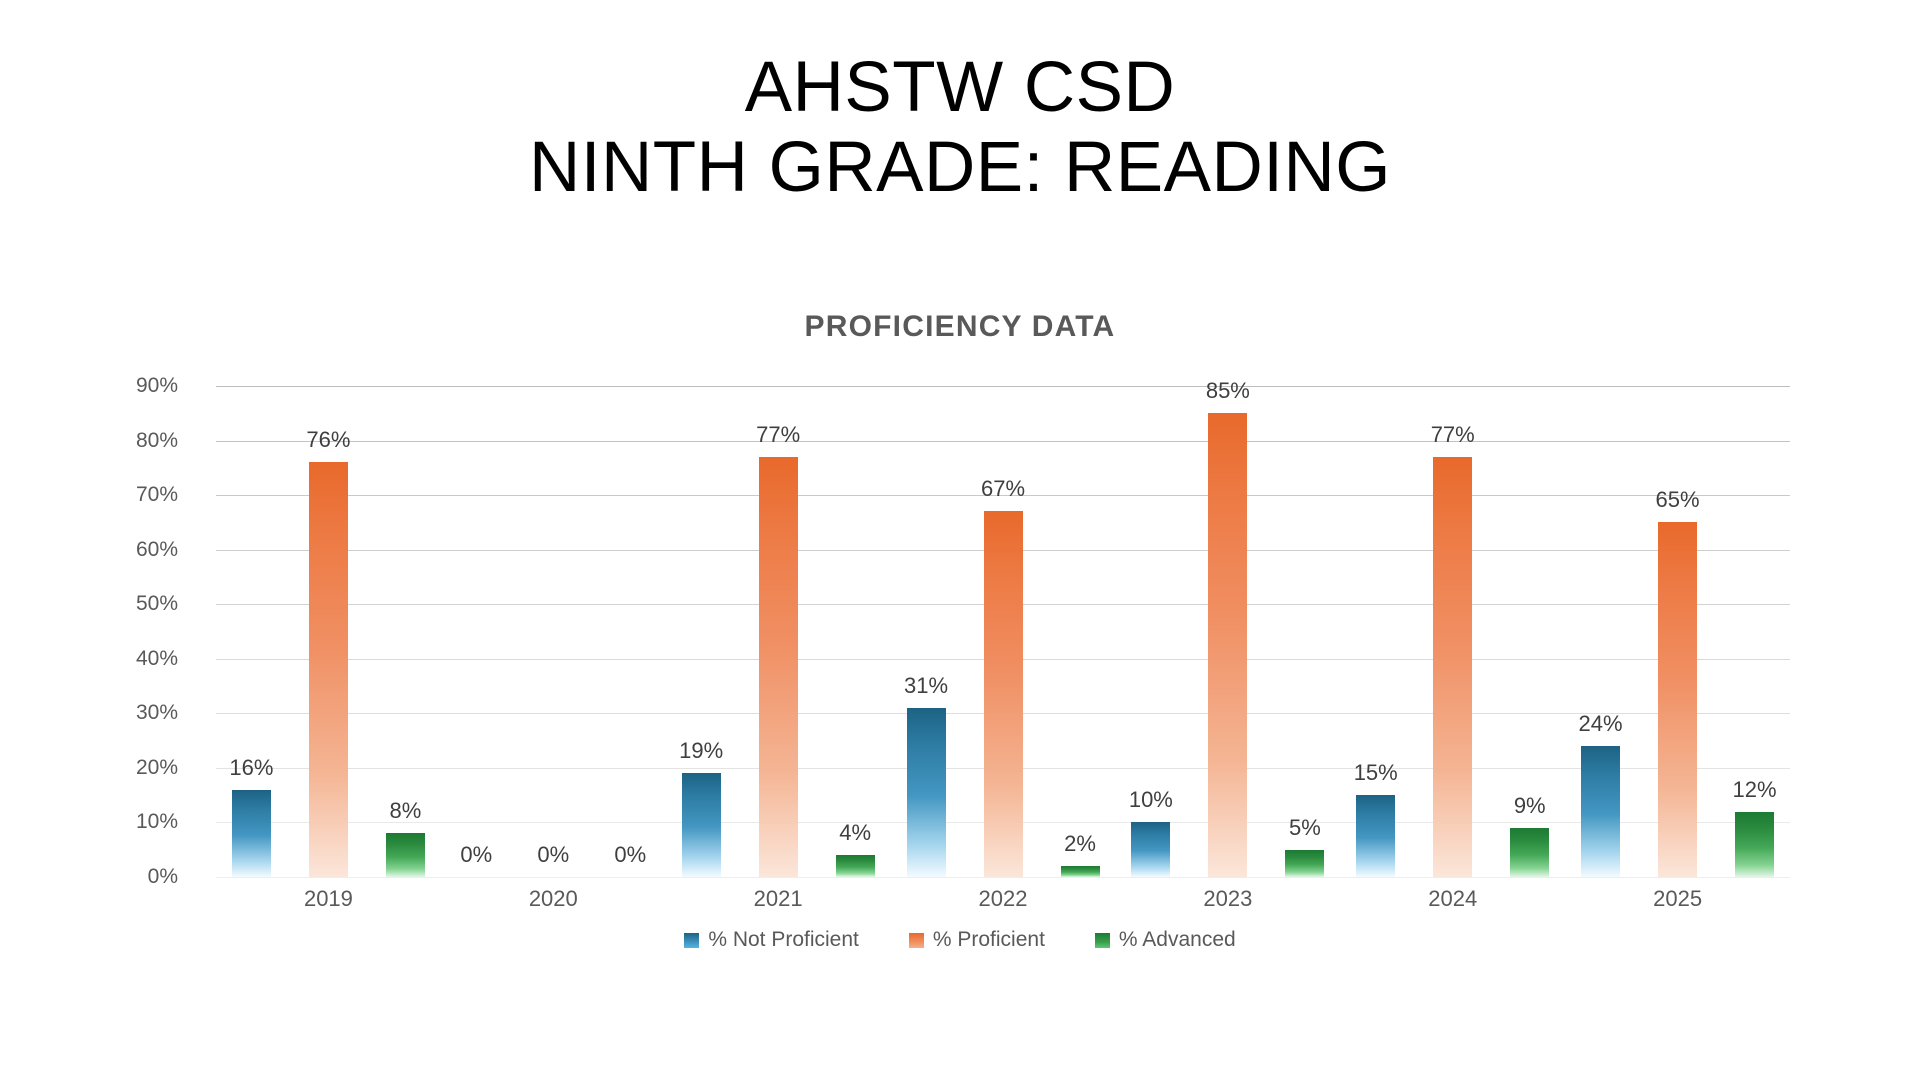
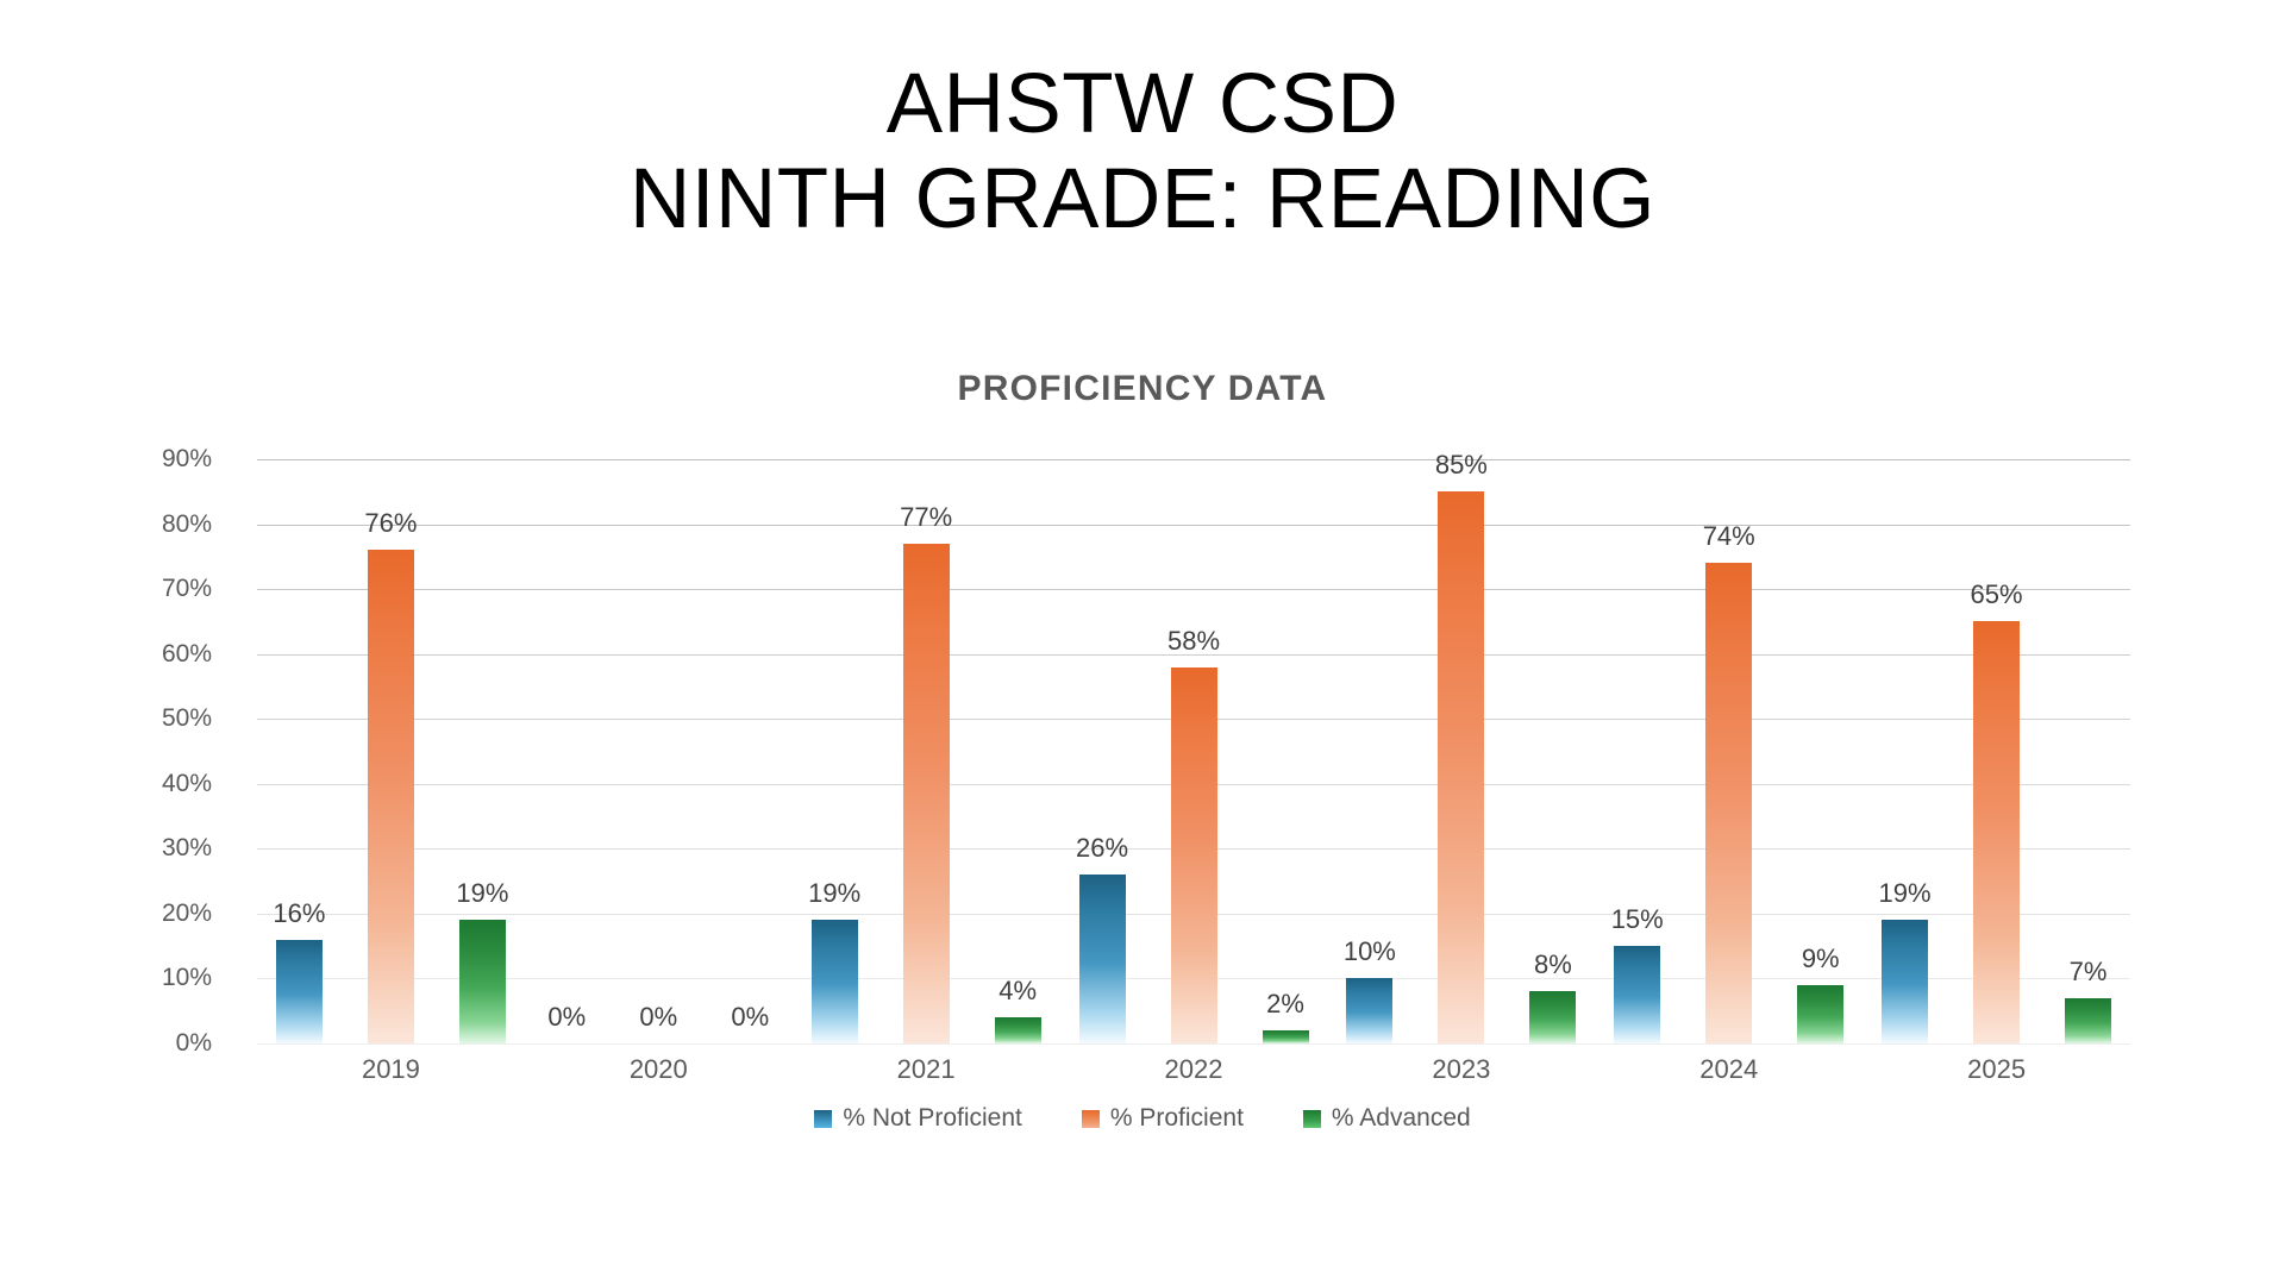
% Advanced/2019: 8% -> 19%
% Not Proficient/2022: 31% -> 26%
% Proficient/2022: 67% -> 58%
% Advanced/2023: 5% -> 8%
% Proficient/2024: 77% -> 74%
% Not Proficient/2025: 24% -> 19%
% Advanced/2025: 12% -> 7%
